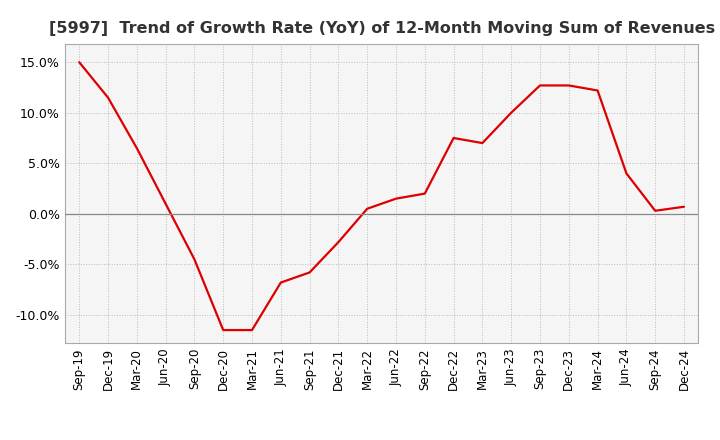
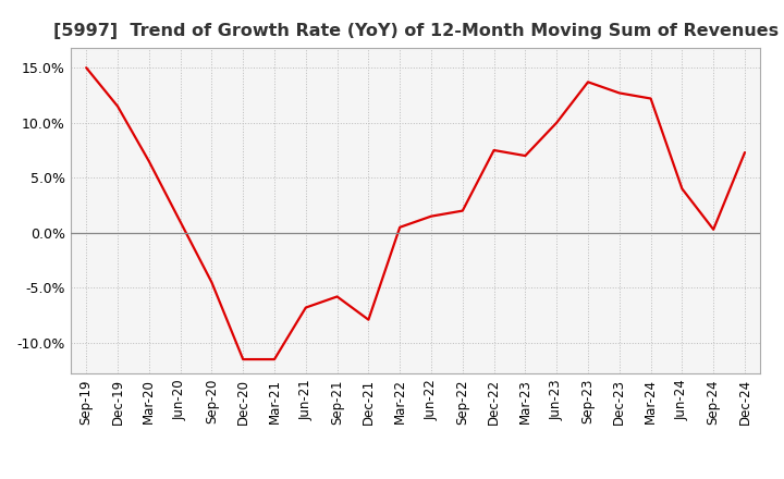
Dec-21: -2.8% -> -7.9%
Sep-23: 12.7% -> 13.7%
Dec-24: 0.7% -> 7.3%
